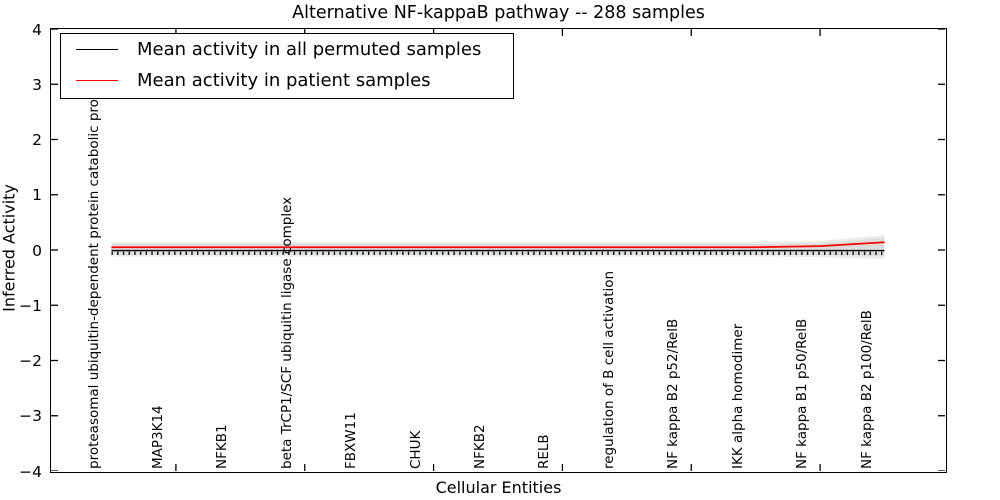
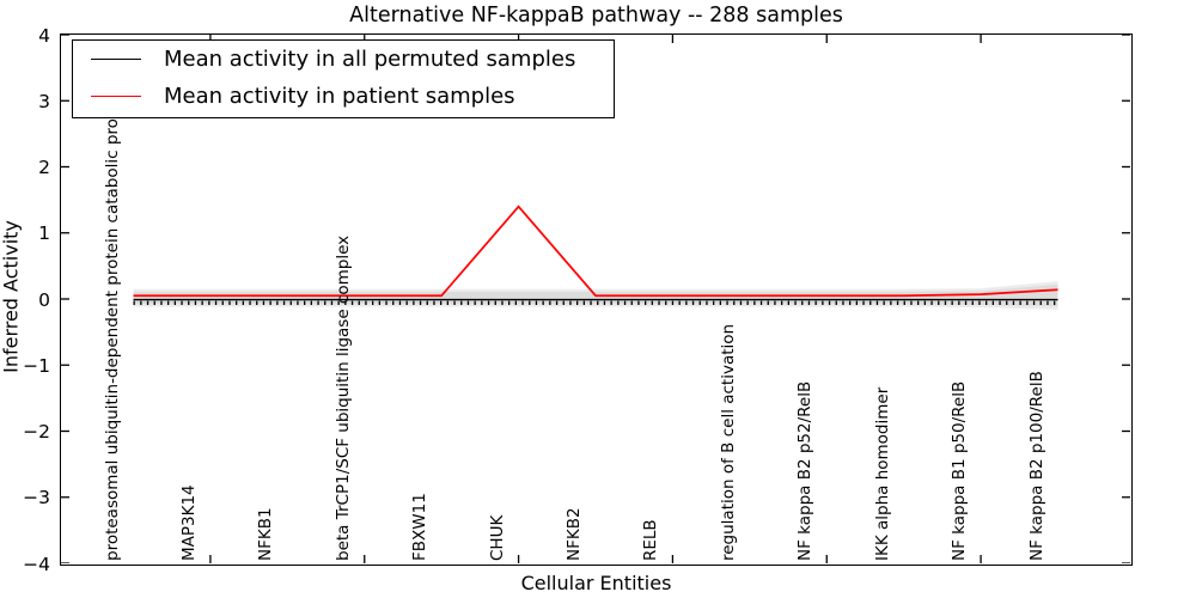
Mean activity in patient samples/CHUK: 0.1 -> 1.4
